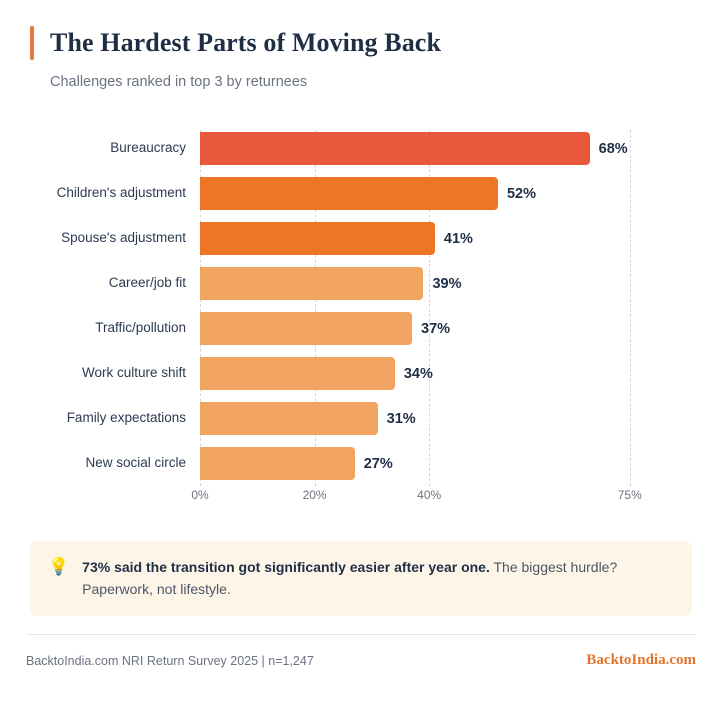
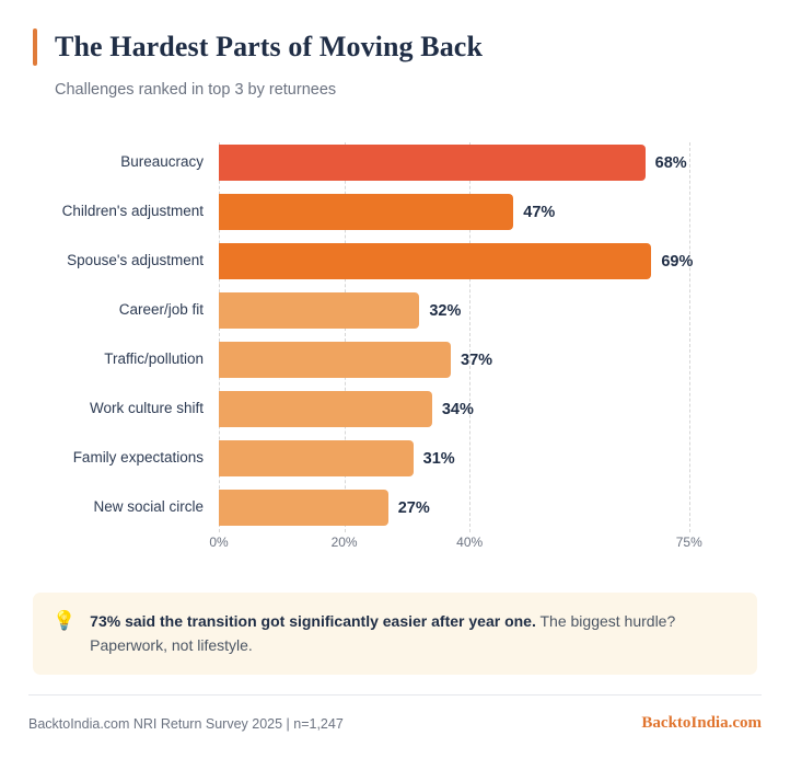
Children's adjustment: 52% -> 47%
Spouse's adjustment: 41% -> 69%
Career/job fit: 39% -> 32%
